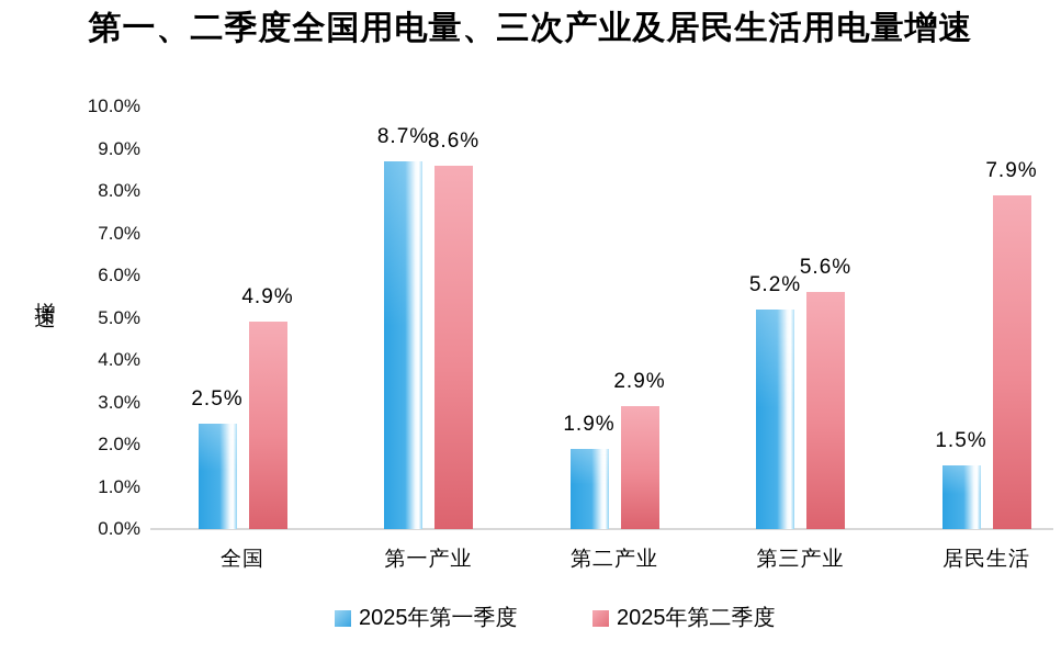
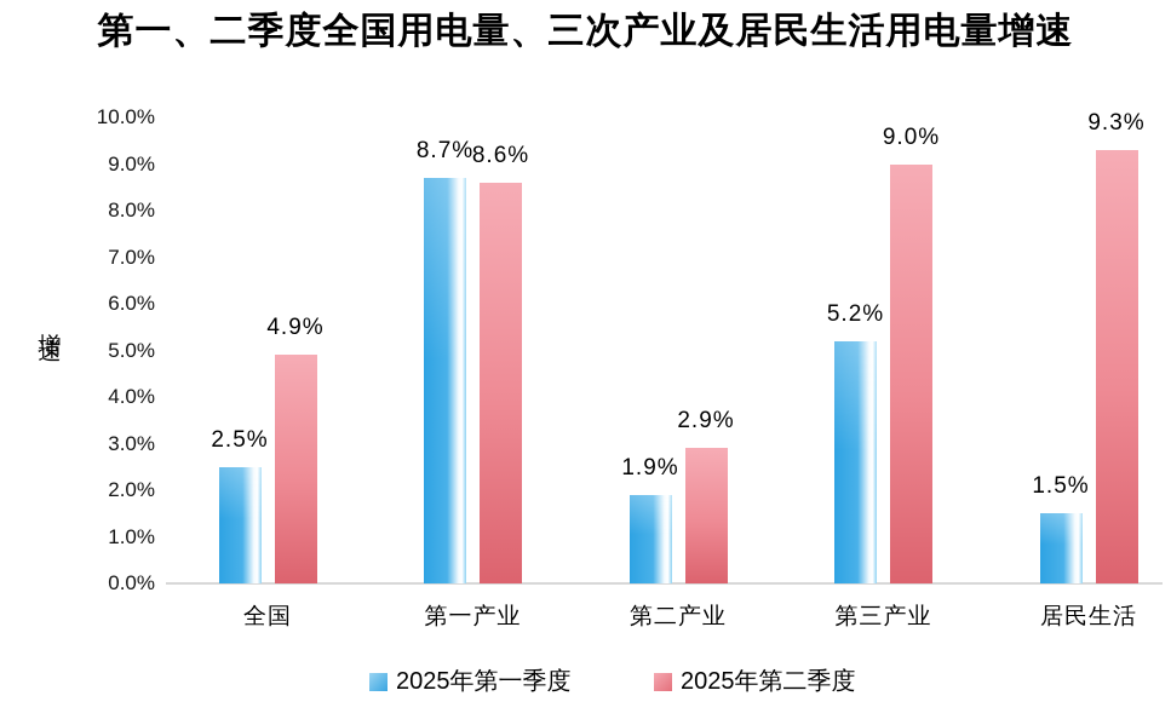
2025年第二季度/第三产业: 5.6% -> 9.0%
2025年第二季度/居民生活: 7.9% -> 9.3%
